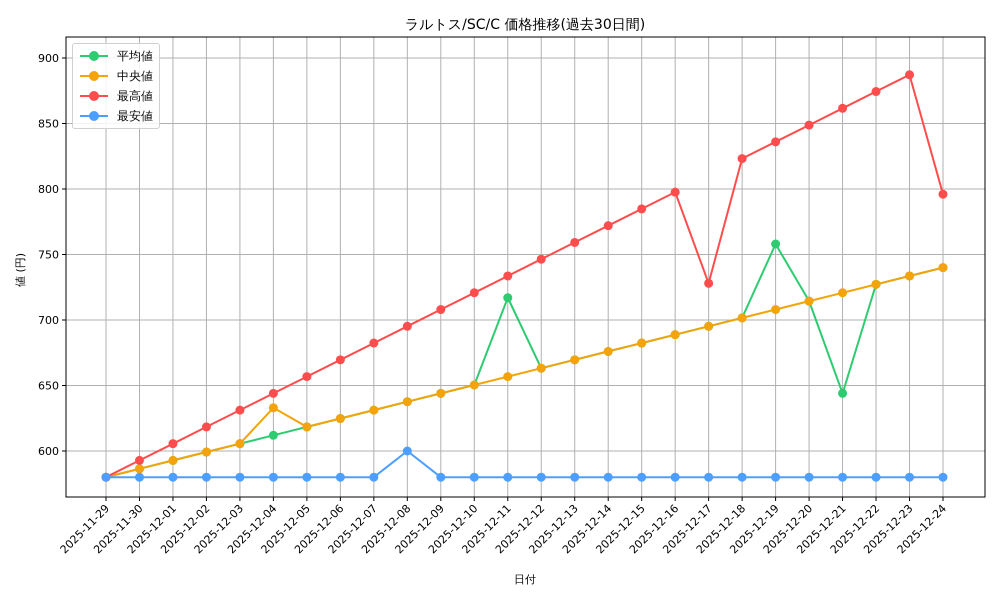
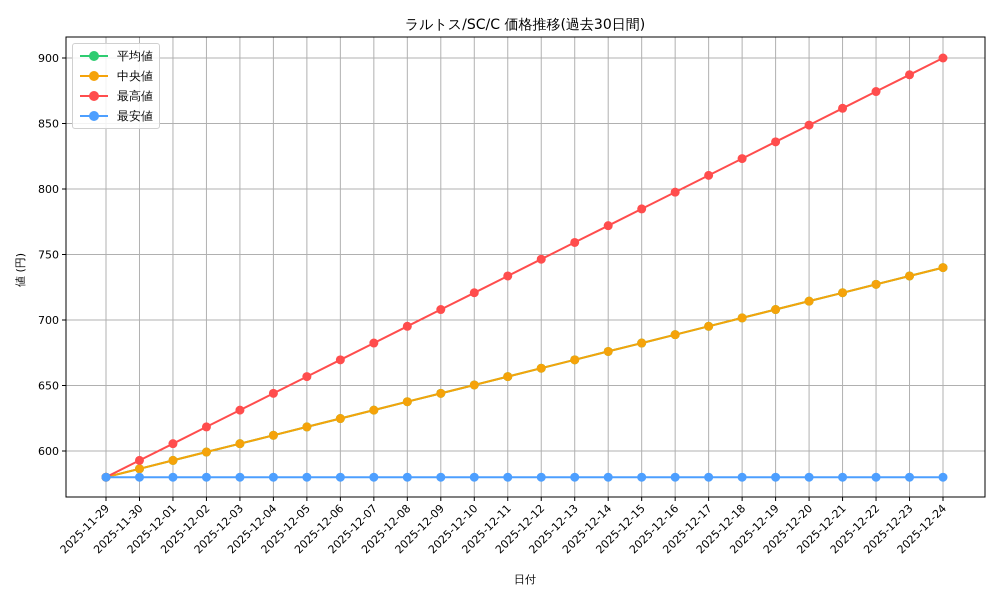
中央値/2025-12-04: 633 -> 612
最安値/2025-12-08: 600 -> 580
平均値/2025-12-11: 717 -> 657
最高値/2025-12-17: 728 -> 810
平均値/2025-12-19: 758 -> 708
平均値/2025-12-21: 644 -> 721
最高値/2025-12-24: 796 -> 900
